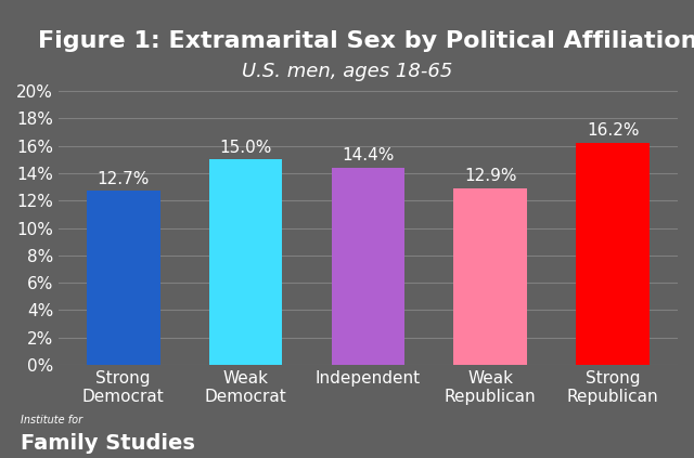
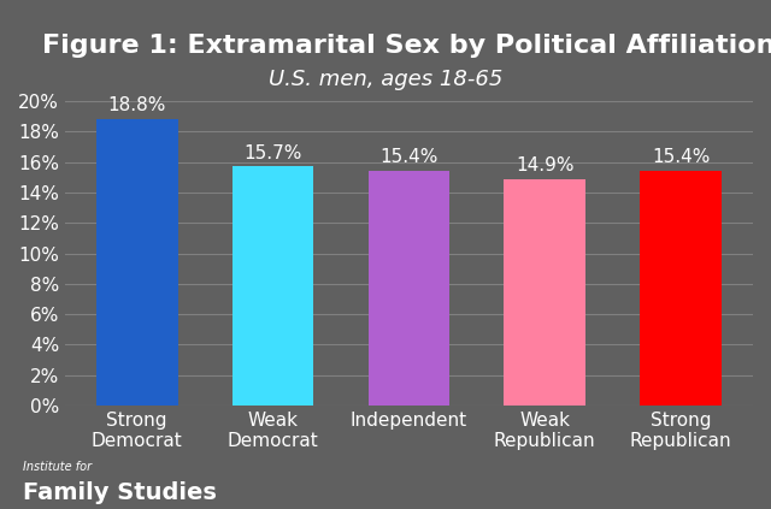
Strong Democrat: 12.7% -> 18.8%
Weak Democrat: 15.0% -> 15.7%
Independent: 14.4% -> 15.4%
Weak Republican: 12.9% -> 14.9%
Strong Republican: 16.2% -> 15.4%
